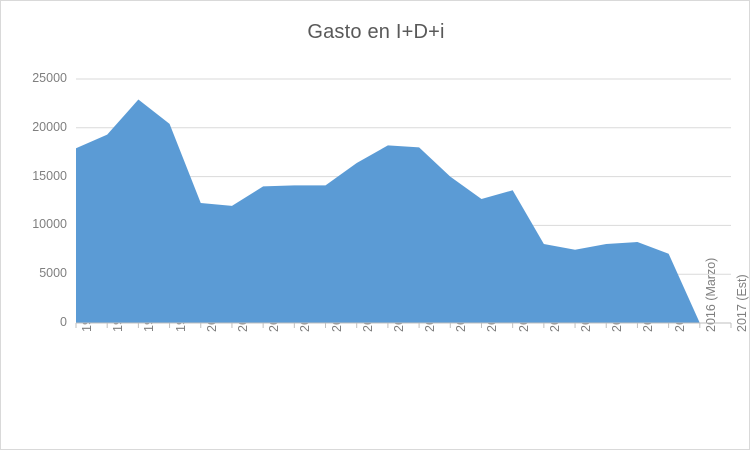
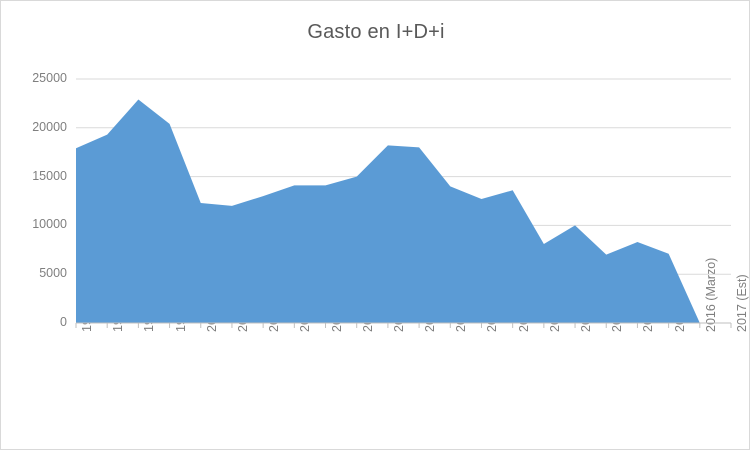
2002: 14000 -> 13000
2005: 16000 -> 15000
2008: 15000 -> 14000
2012: 8000 -> 10000
2013: 8000 -> 7000
